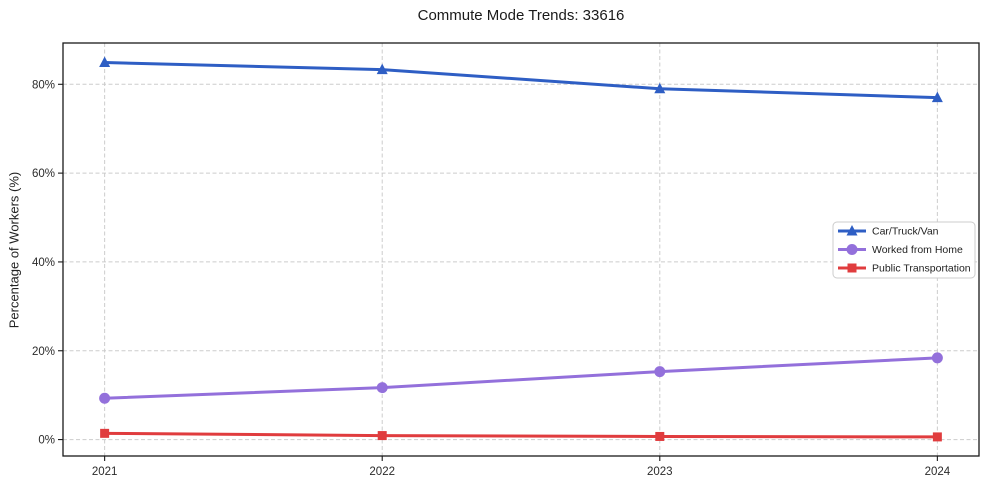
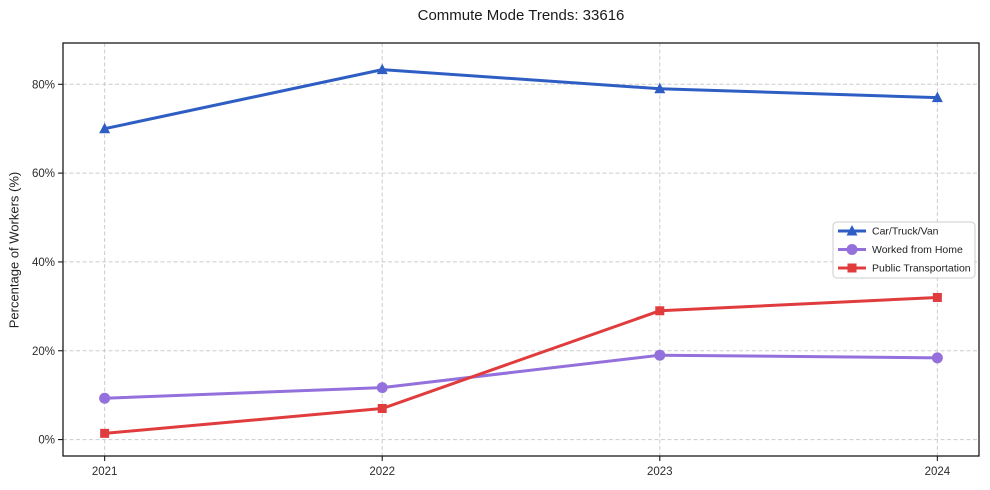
Car/Truck/Van/2021: 85% -> 70%
Public Transportation/2022: 1% -> 7%
Worked from Home/2023: 15% -> 19%
Public Transportation/2023: 1% -> 29%
Public Transportation/2024: 1% -> 32%
